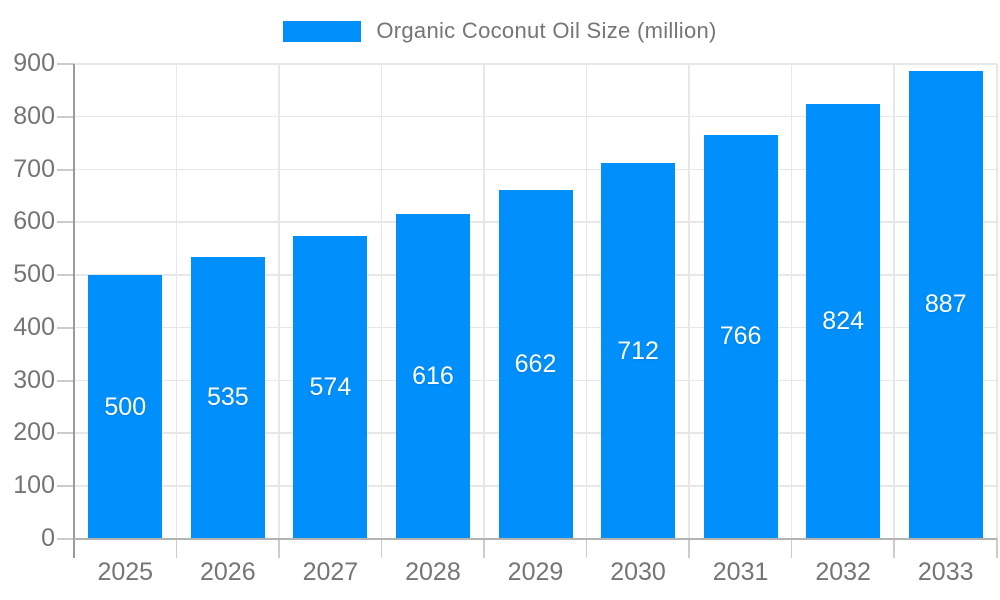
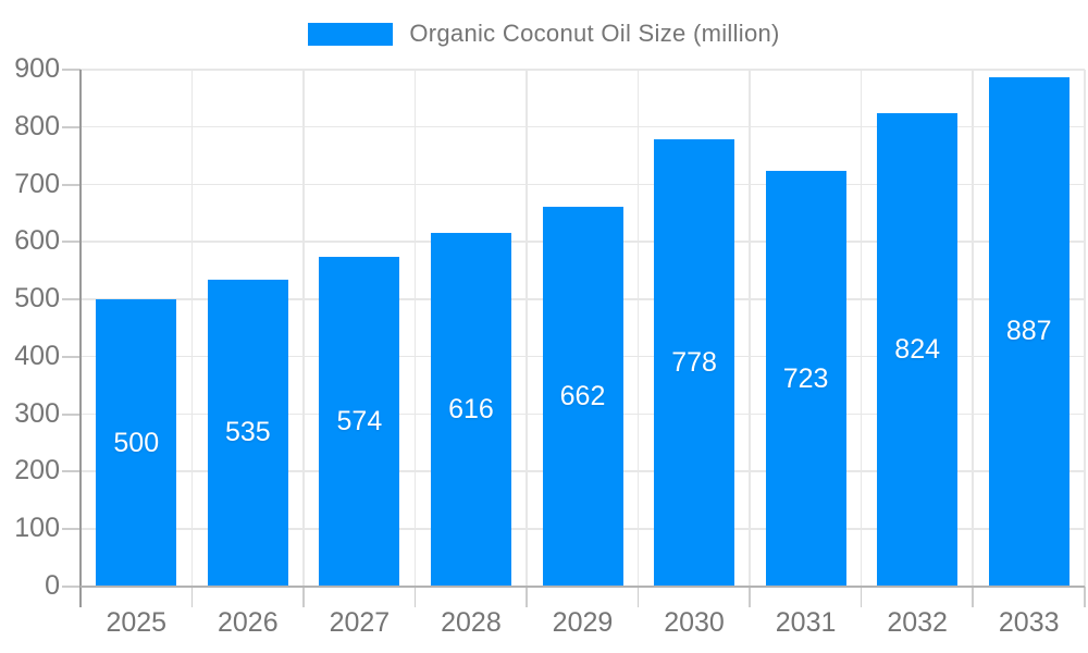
2030: 712 -> 778
2031: 766 -> 723
